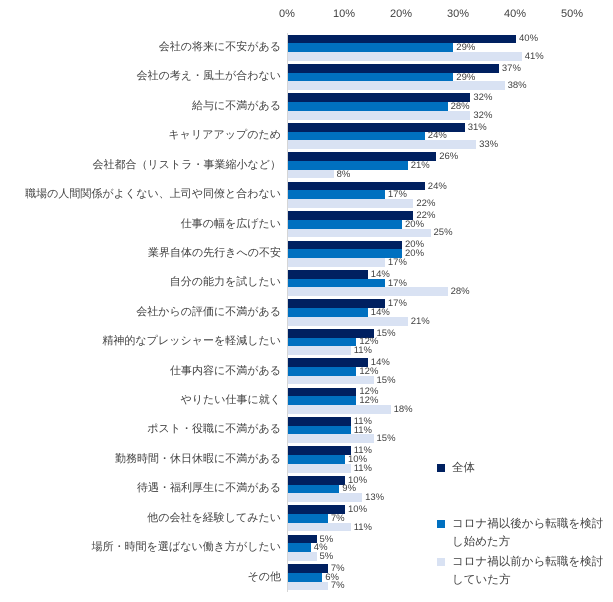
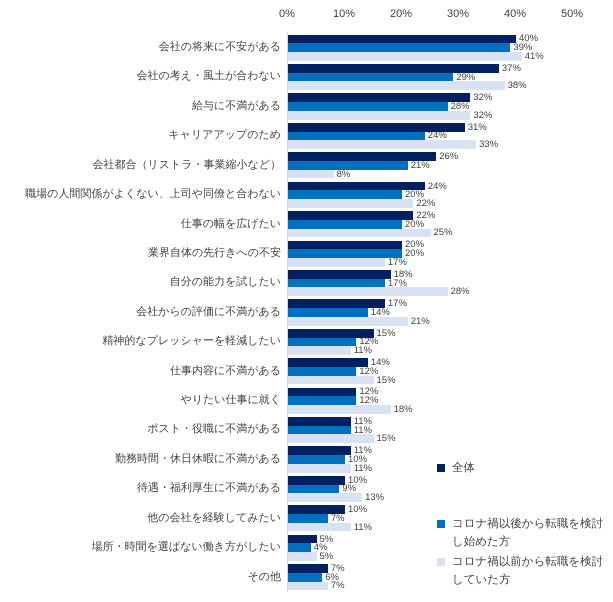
コロナ禍以後から転職を検討し始めた方/会社の将来に不安がある: 29% -> 39%
コロナ禍以後から転職を検討し始めた方/職場の人間関係がよくない、上司や同僚と合わない: 17% -> 20%
全体/自分の能力を試したい: 14% -> 18%
